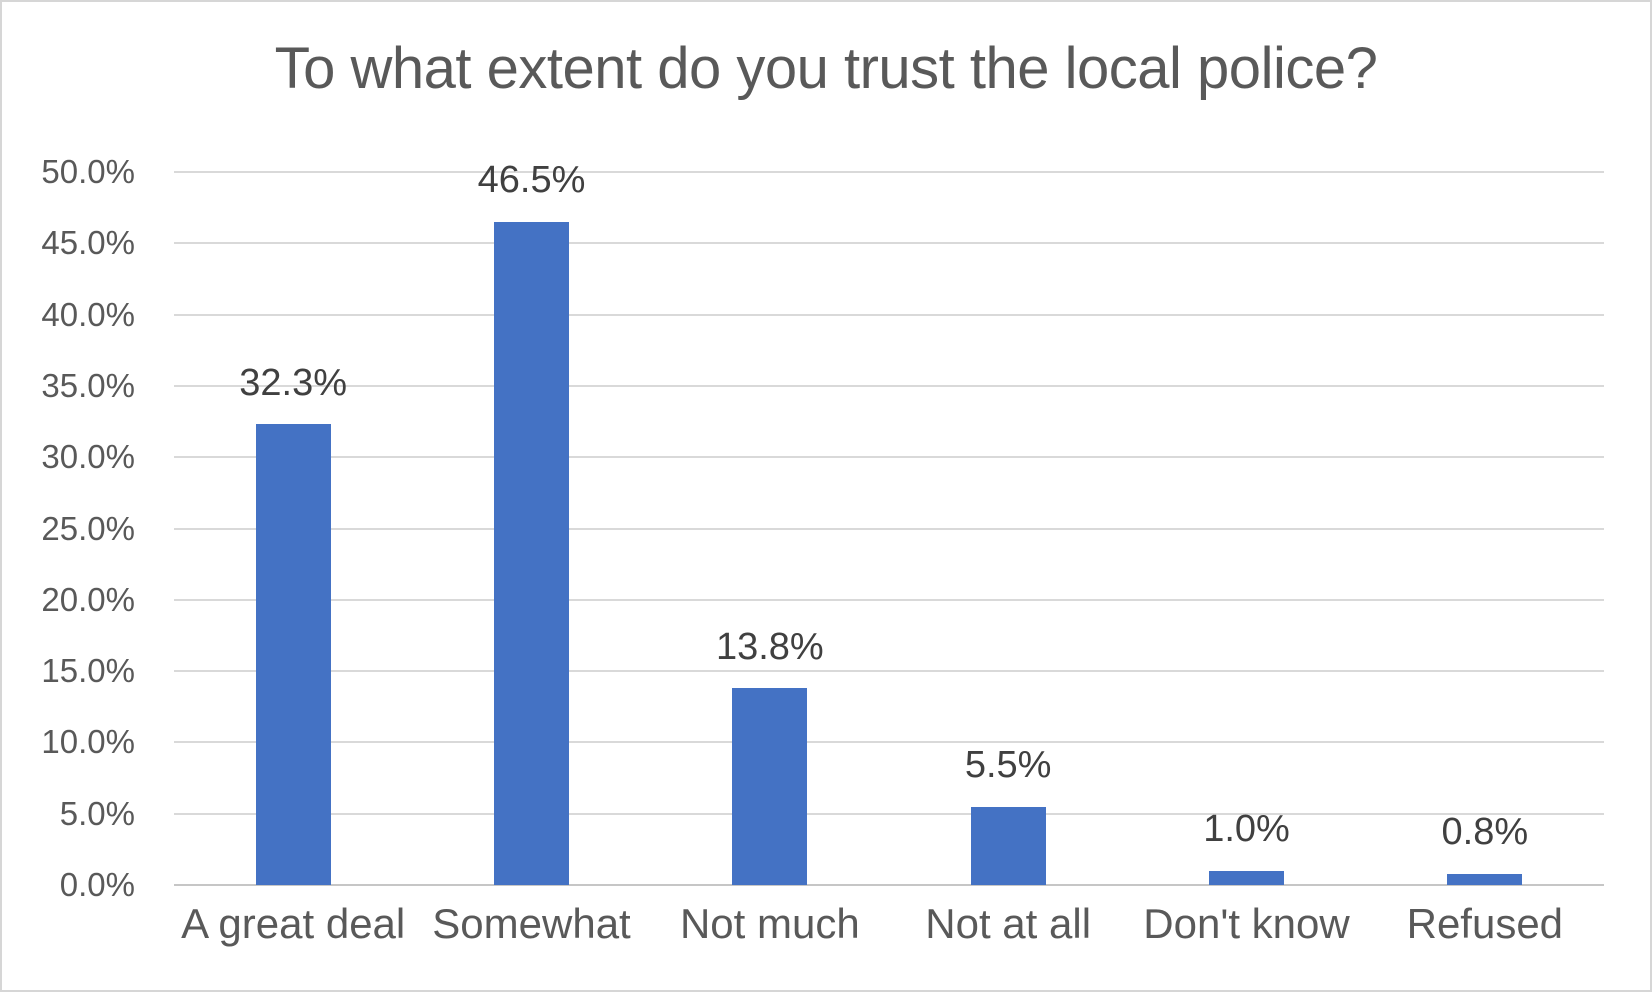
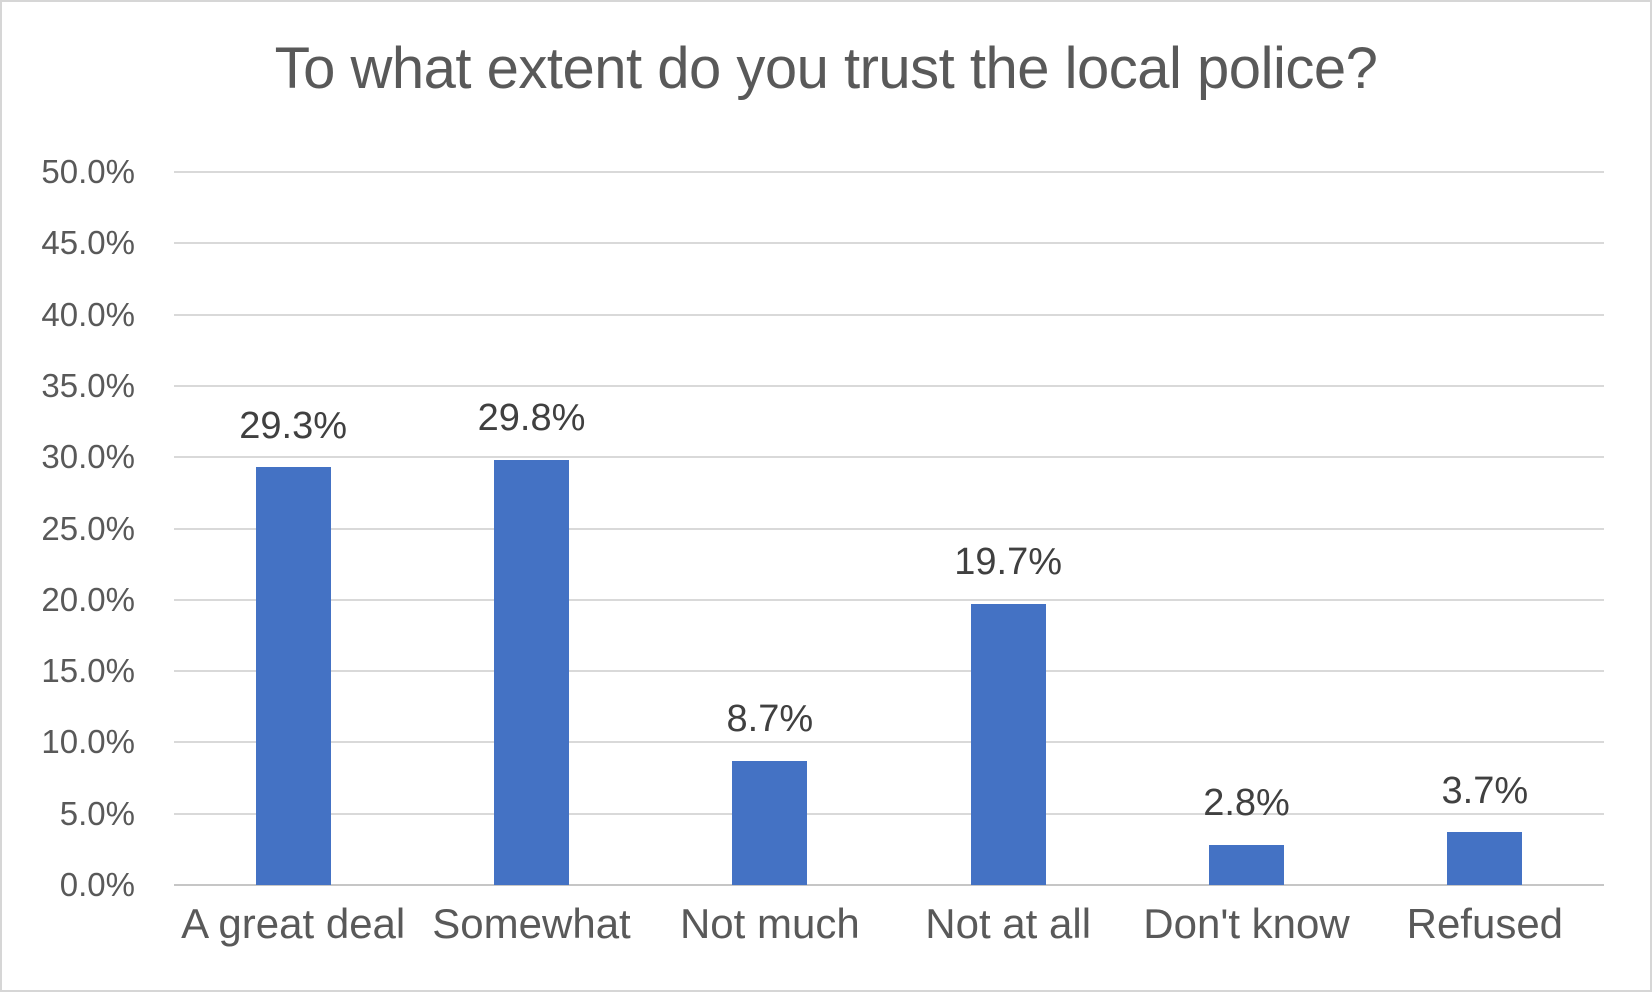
A great deal: 32.3% -> 29.3%
Somewhat: 46.5% -> 29.8%
Not much: 13.8% -> 8.7%
Not at all: 5.5% -> 19.7%
Don't know: 1.0% -> 2.8%
Refused: 0.8% -> 3.7%
